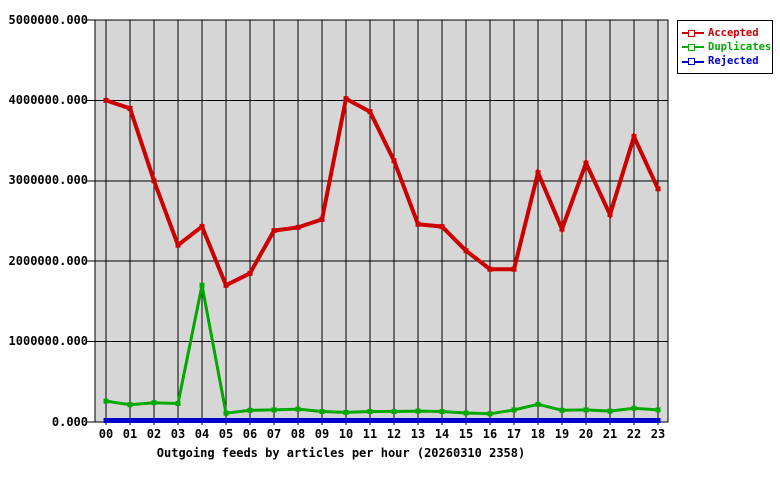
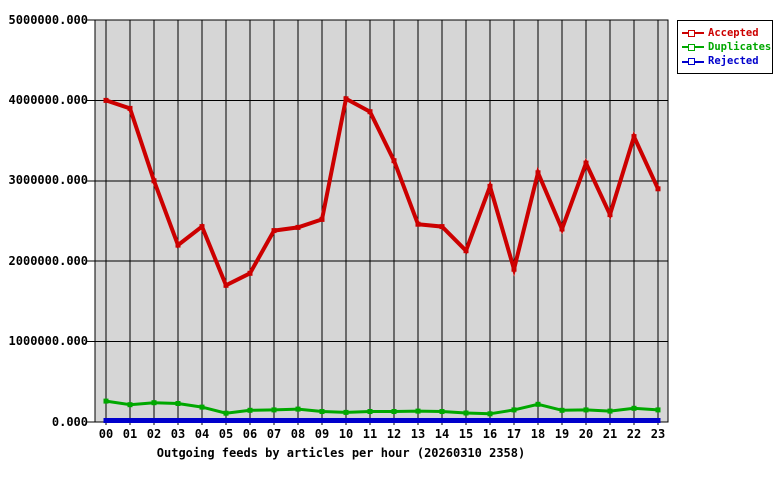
Duplicates/04: 1700000 -> 200000
Accepted/16: 1900000 -> 2900000
